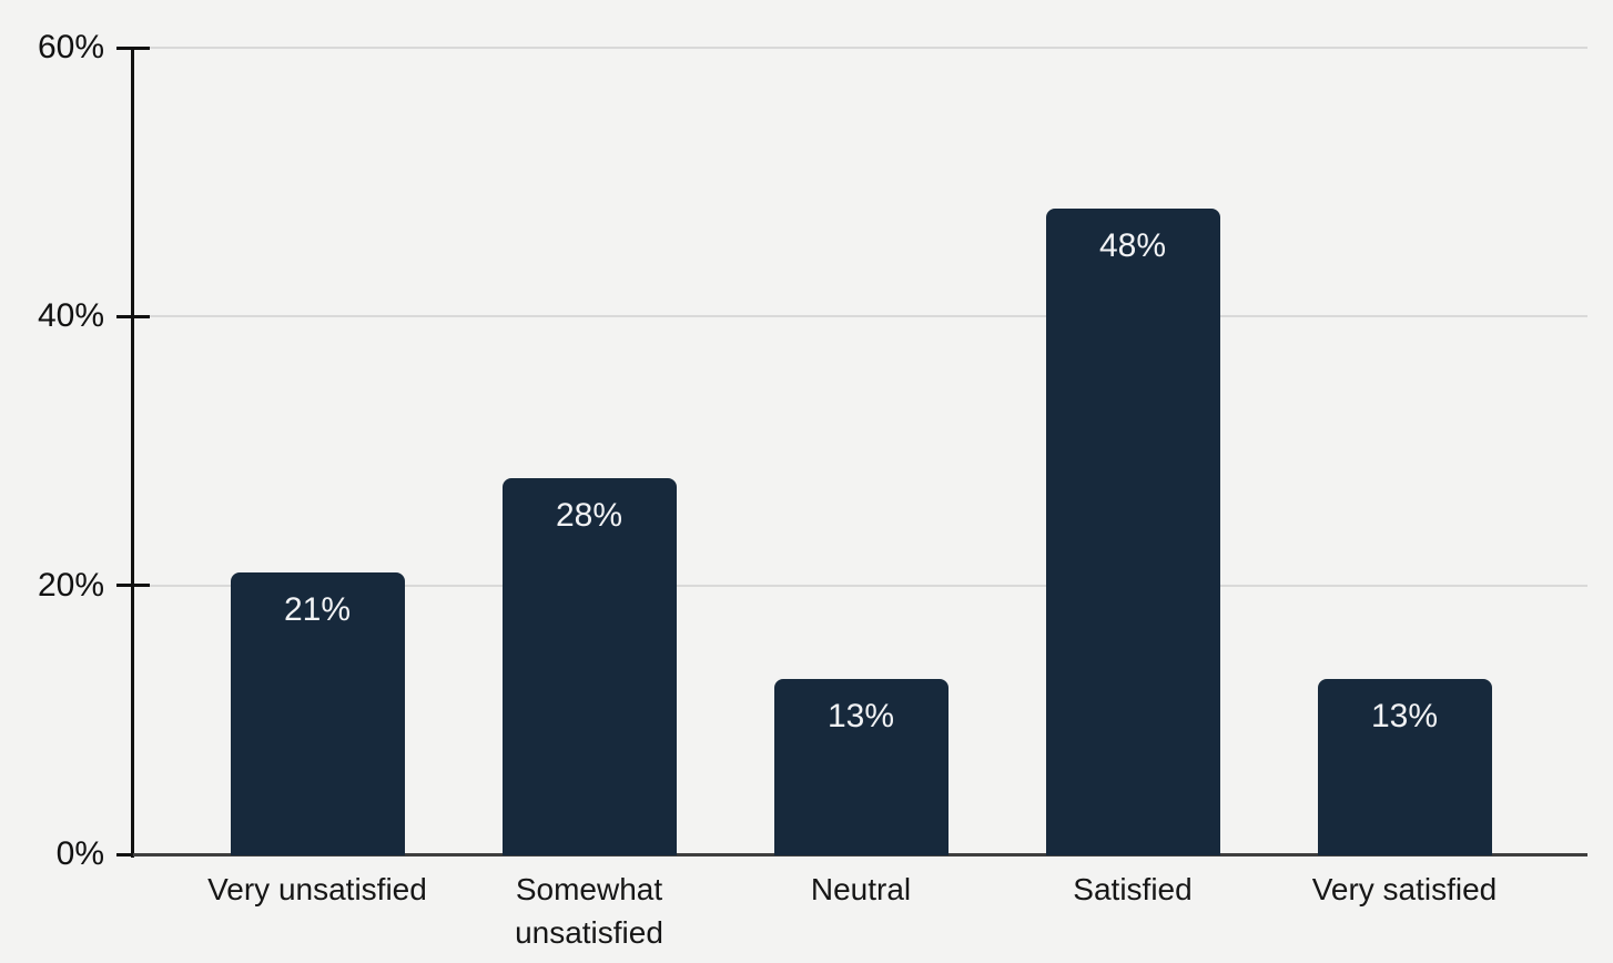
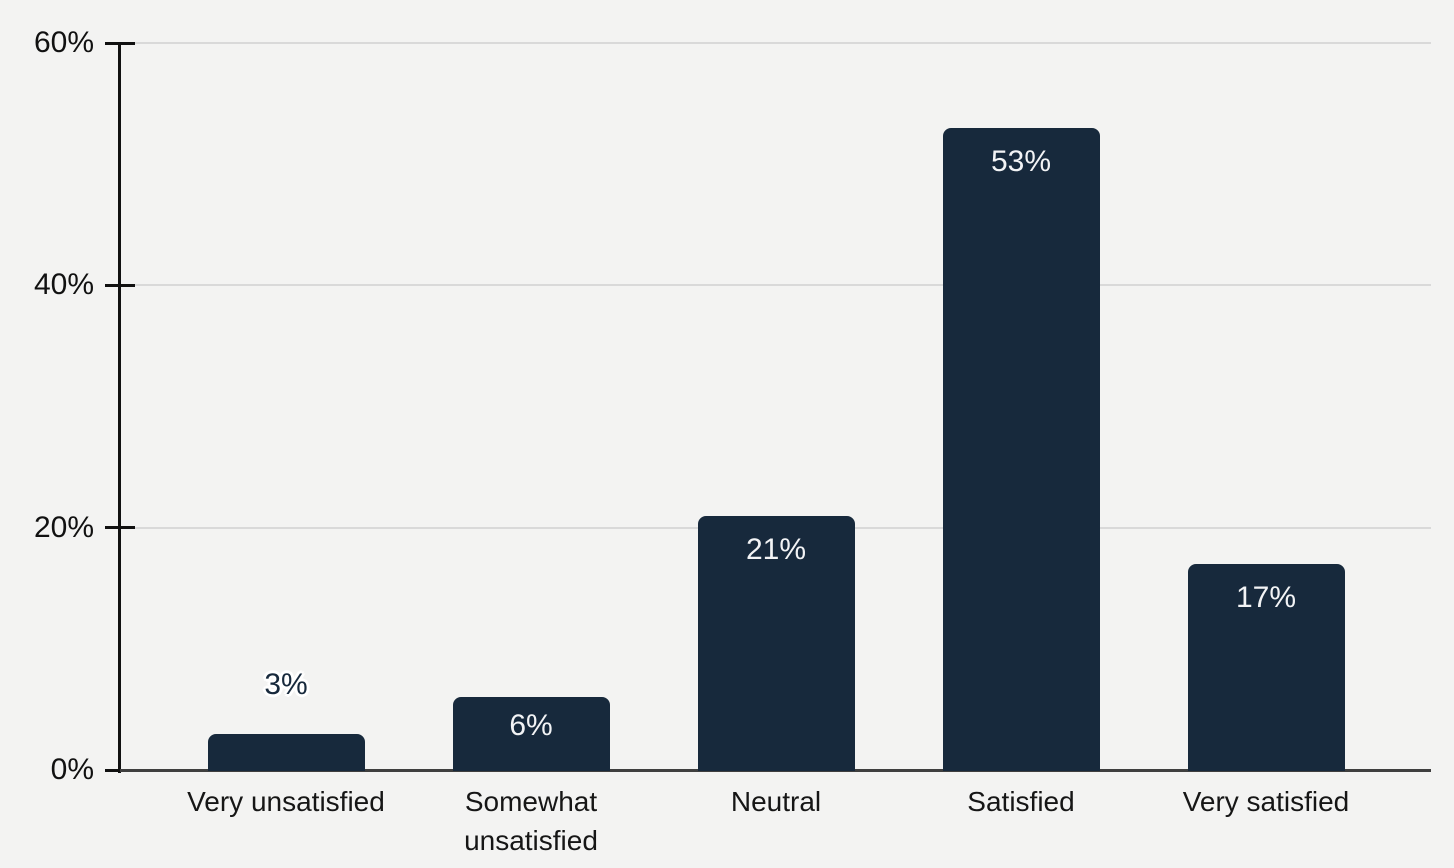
Very unsatisfied: 21% -> 3%
Somewhat unsatisfied: 28% -> 6%
Neutral: 13% -> 21%
Satisfied: 48% -> 53%
Very satisfied: 13% -> 17%
